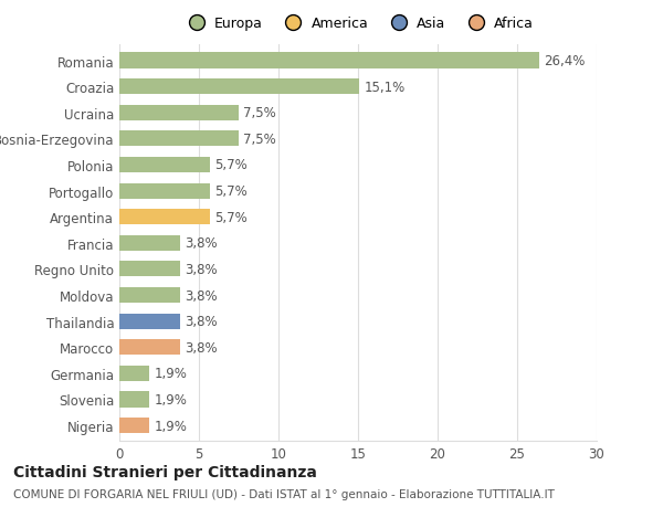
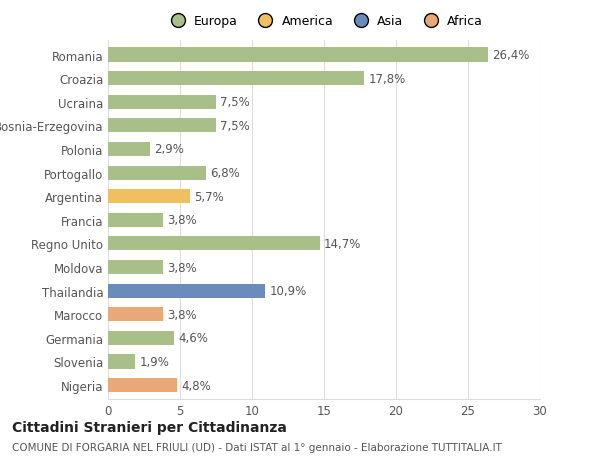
Croazia: 15,1% -> 17,8%
Polonia: 5,7% -> 2,9%
Portogallo: 5,7% -> 6,8%
Regno Unito: 3,8% -> 14,7%
Thailandia: 3,8% -> 10,9%
Germania: 1,9% -> 4,6%
Nigeria: 1,9% -> 4,8%
